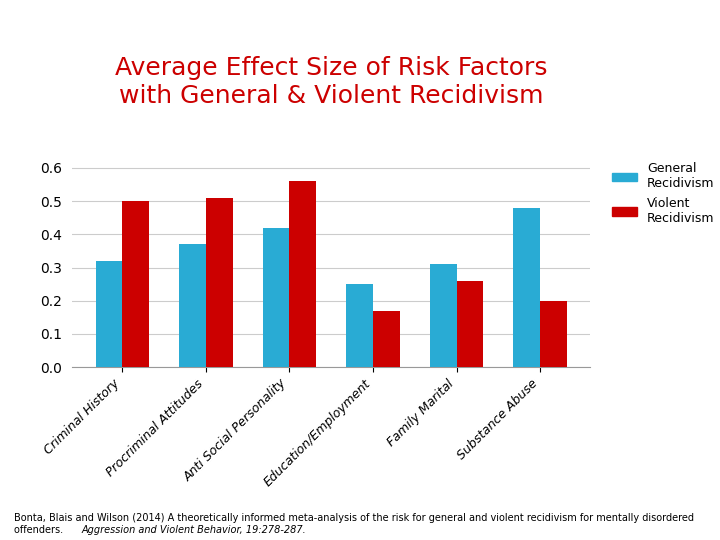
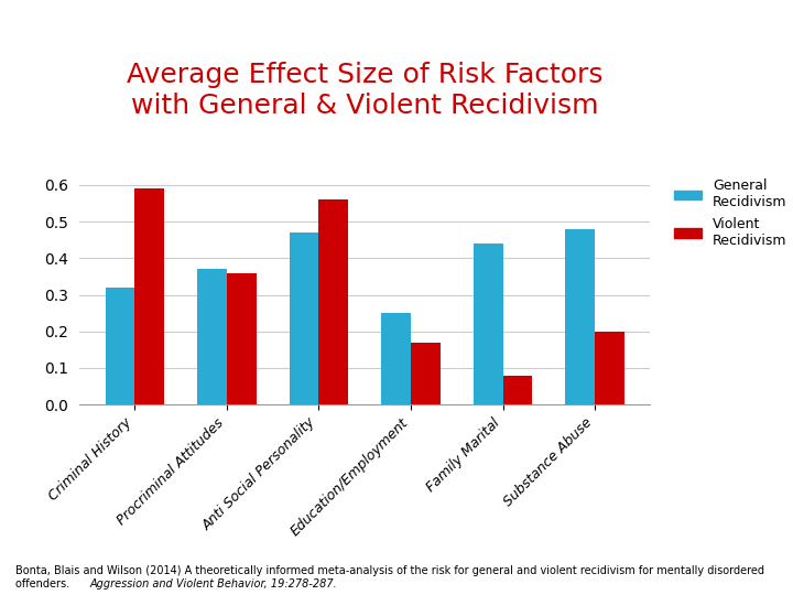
Violent Recidivism/Criminal History: 0.50 -> 0.59
Violent Recidivism/Procriminal Attitudes: 0.51 -> 0.36
General Recidivism/Anti Social Personality: 0.42 -> 0.47
General Recidivism/Family Marital: 0.31 -> 0.44
Violent Recidivism/Family Marital: 0.26 -> 0.08
